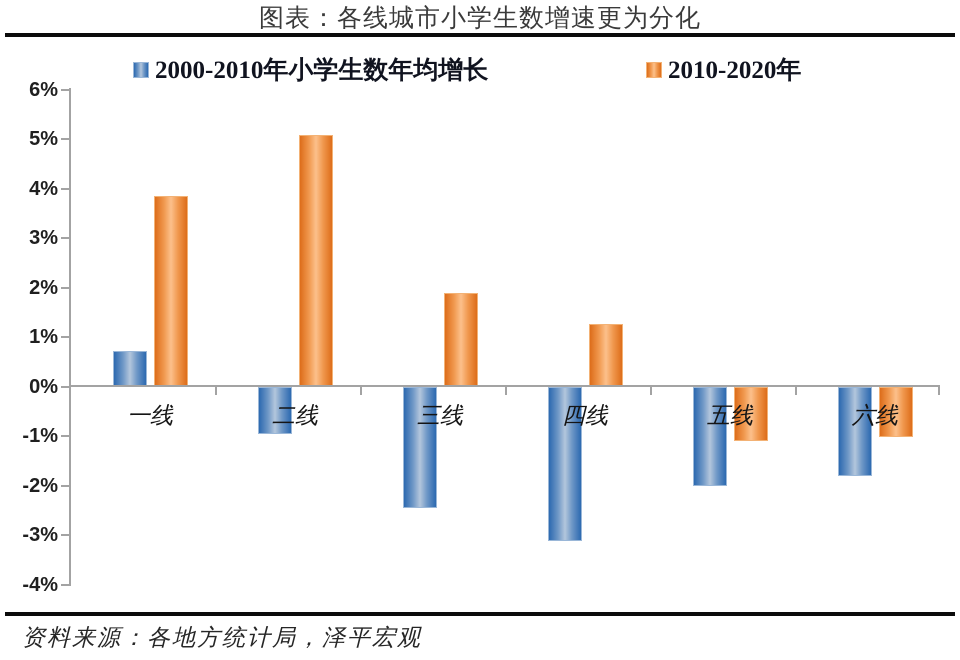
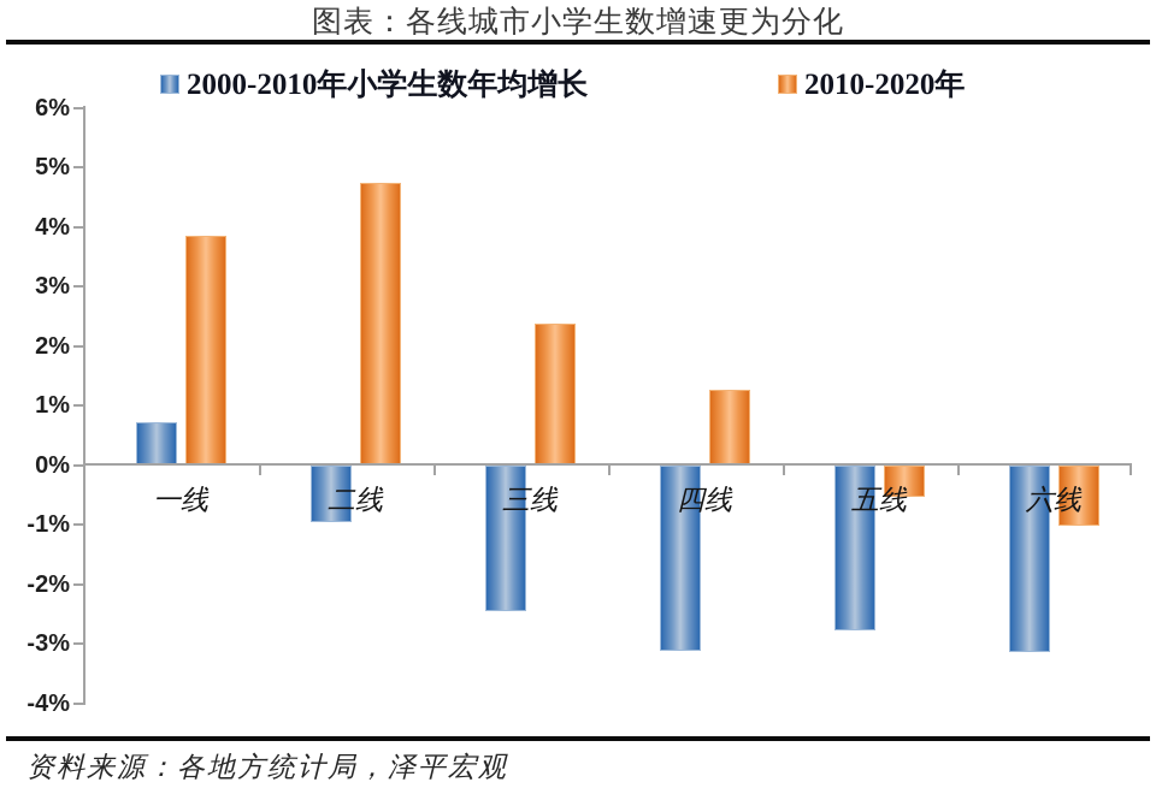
2010-2020年/二线: 5.1% -> 4.7%
2010-2020年/三线: 1.9% -> 2.4%
2000-2010年小学生数年均增长/五线: -2.0% -> -2.8%
2010-2020年/五线: -1.1% -> -0.5%
2000-2010年小学生数年均增长/六线: -1.8% -> -3.1%
